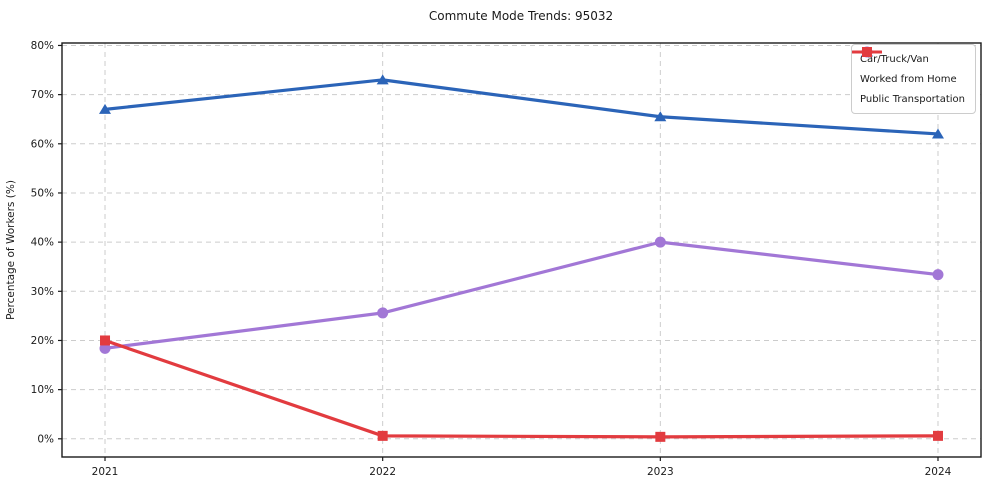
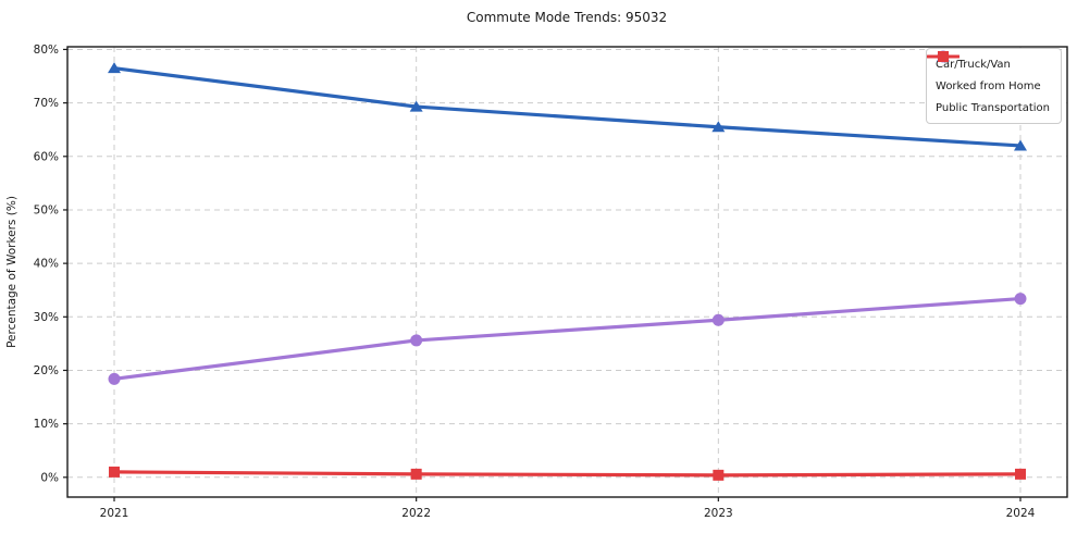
Car/Truck/Van/2021: 67% -> 76%
Public Transportation/2021: 20% -> 1%
Car/Truck/Van/2022: 73% -> 69%
Worked from Home/2023: 40% -> 29%
